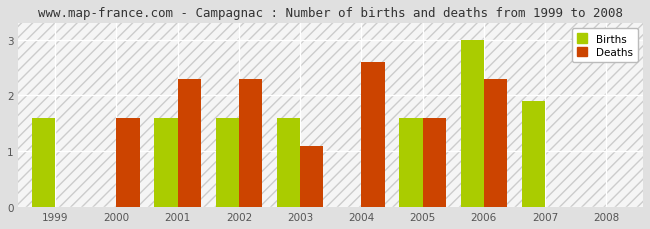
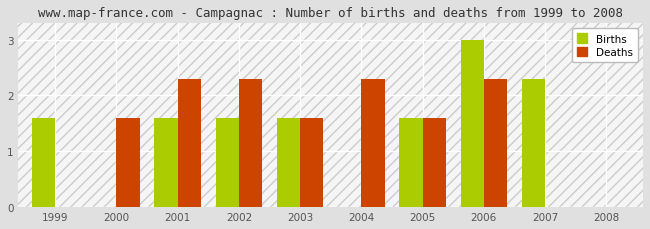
Deaths/2003: 1.1 -> 1.6
Deaths/2004: 2.6 -> 2.3
Births/2007: 1.9 -> 2.3
